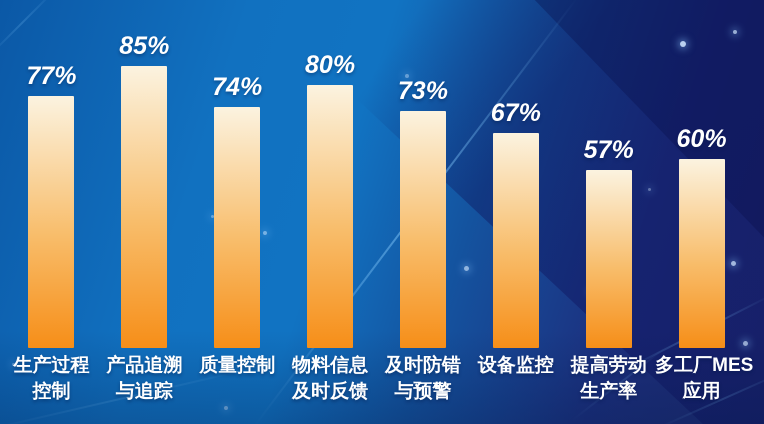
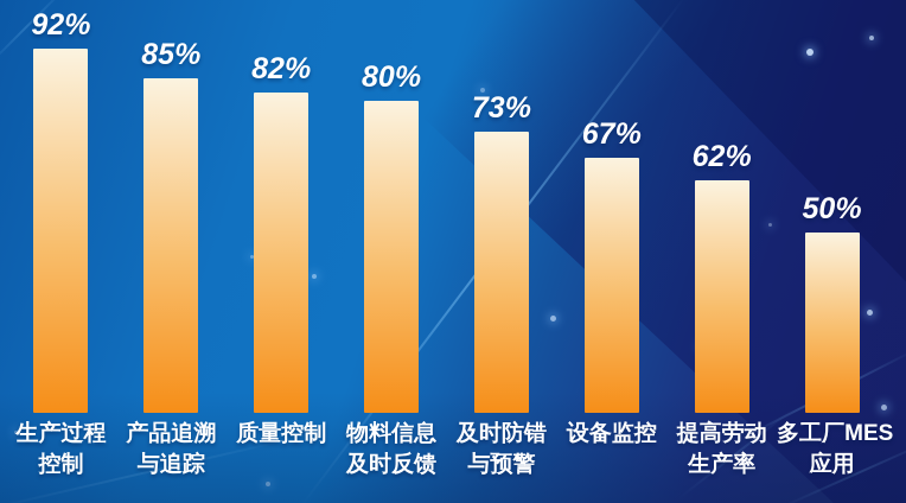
生产过程控制: 77% -> 92%
质量控制: 74% -> 82%
提高劳动生产率: 57% -> 62%
多工厂MES应用: 60% -> 50%
